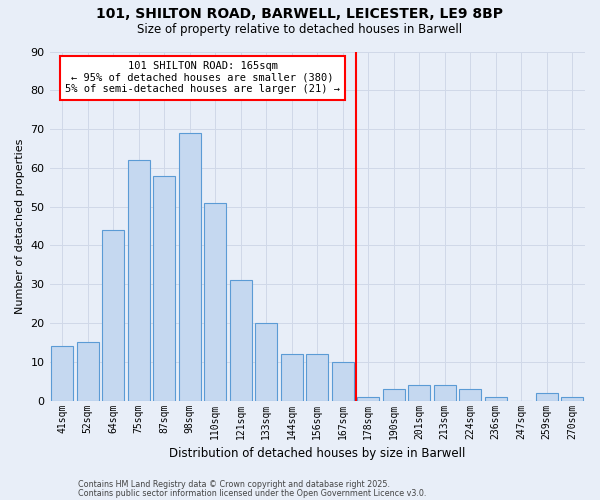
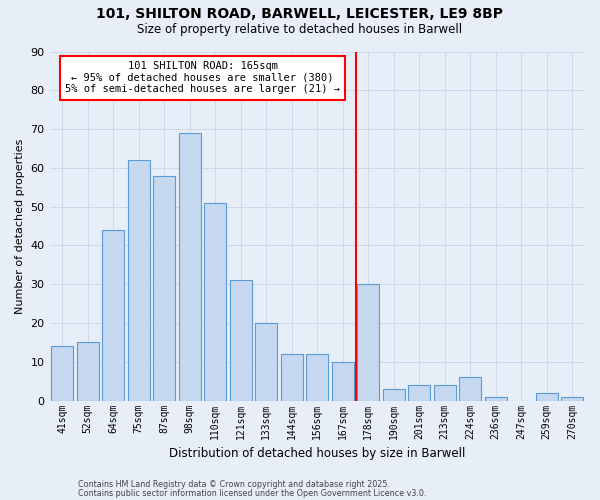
178sqm: 1 -> 30
224sqm: 3 -> 6
